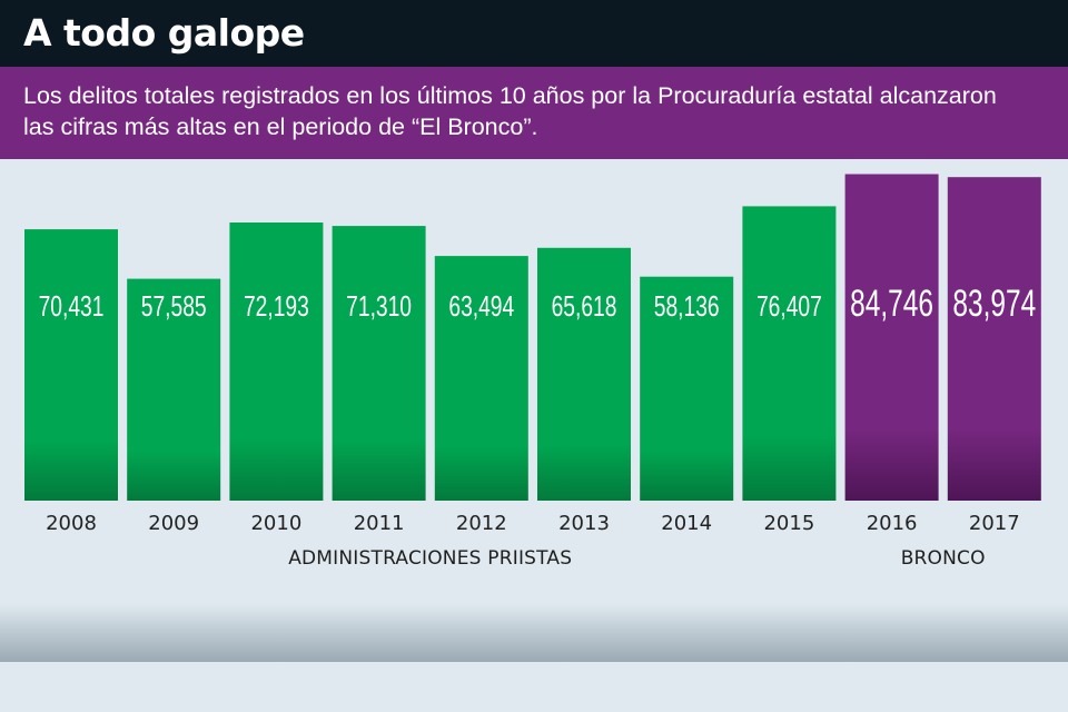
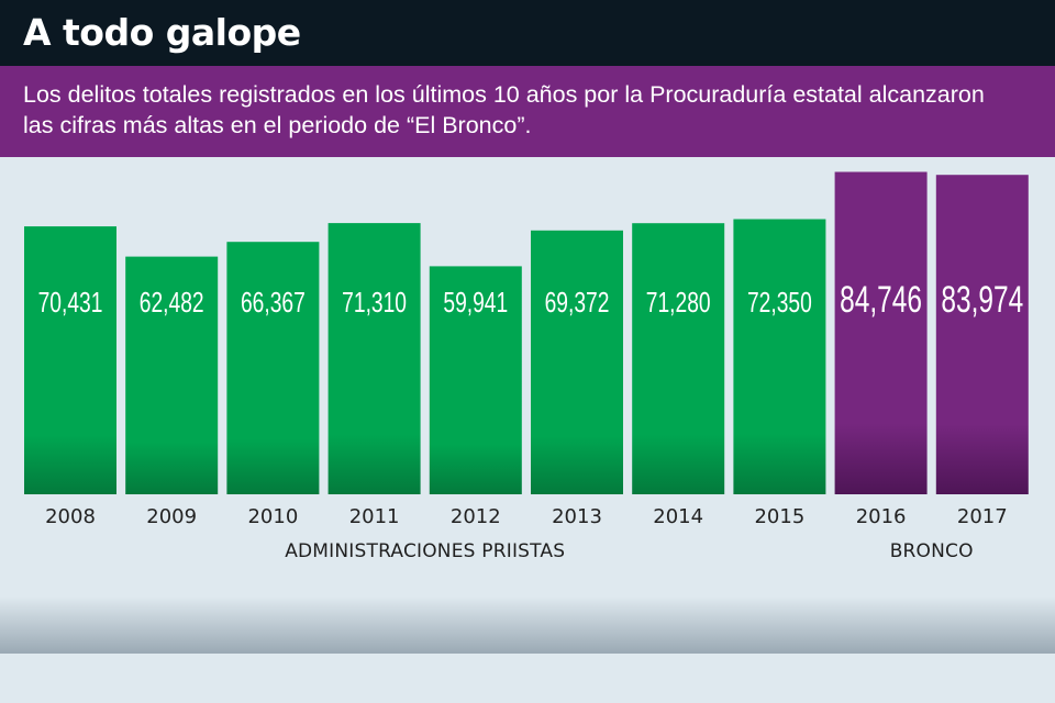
2009: 57,585 -> 62,482
2010: 72,193 -> 66,367
2012: 63,494 -> 59,941
2013: 65,618 -> 69,372
2014: 58,136 -> 71,280
2015: 76,407 -> 72,350
